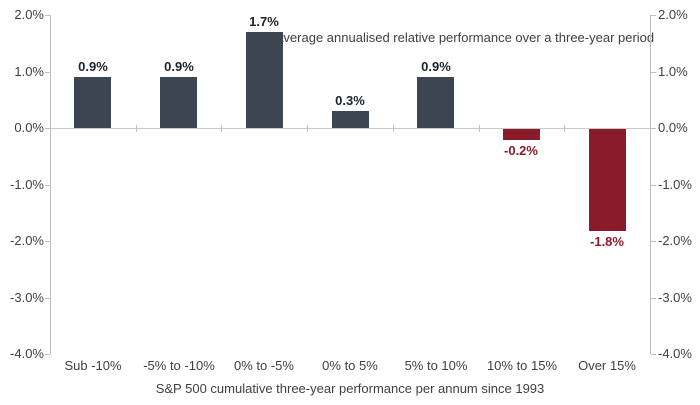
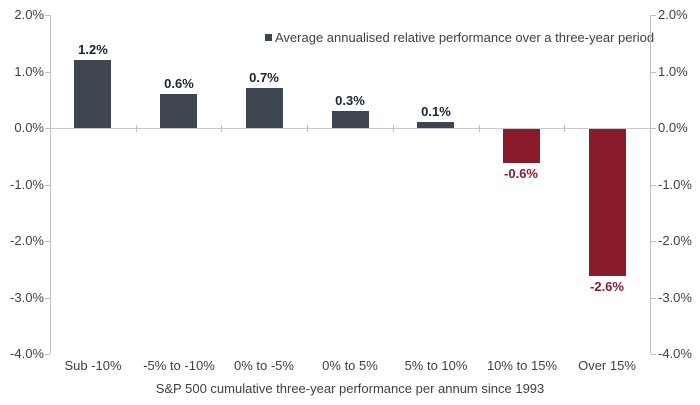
Sub -10%: 0.9% -> 1.2%
-5% to -10%: 0.9% -> 0.6%
0% to -5%: 1.7% -> 0.7%
5% to 10%: 0.9% -> 0.1%
10% to 15%: -0.2% -> -0.6%
Over 15%: -1.8% -> -2.6%
